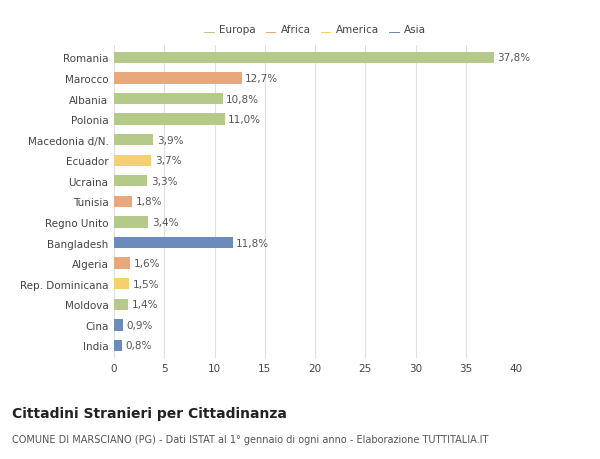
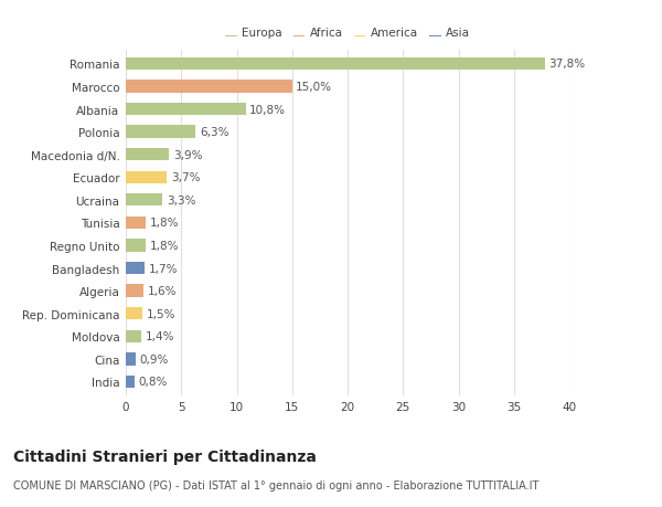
Marocco: 12,7% -> 15,0%
Polonia: 11,0% -> 6,3%
Regno Unito: 3,4% -> 1,8%
Bangladesh: 11,8% -> 1,7%
